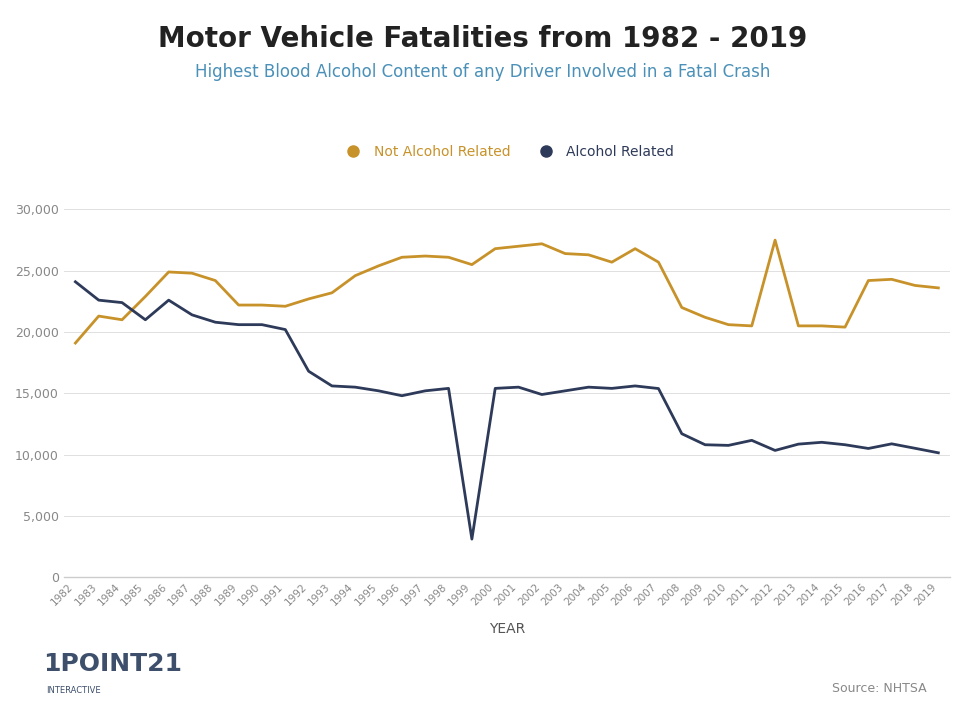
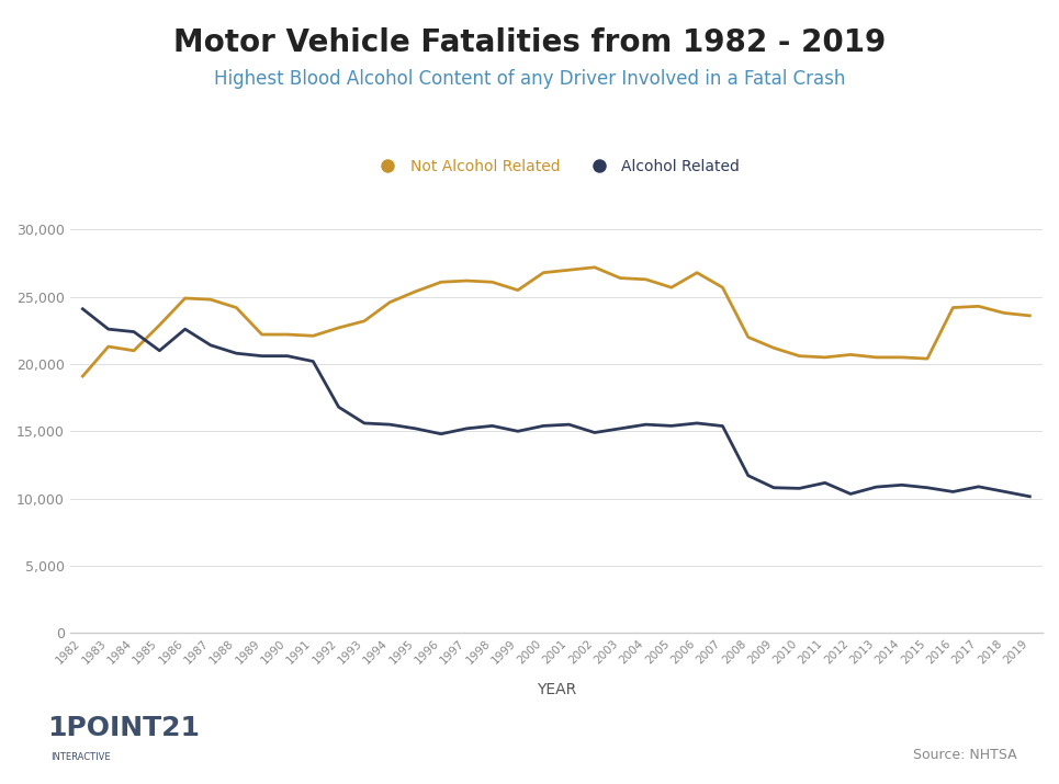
Alcohol Related/1999: 3,100 -> 15,000
Not Alcohol Related/2012: 27,500 -> 20,700
